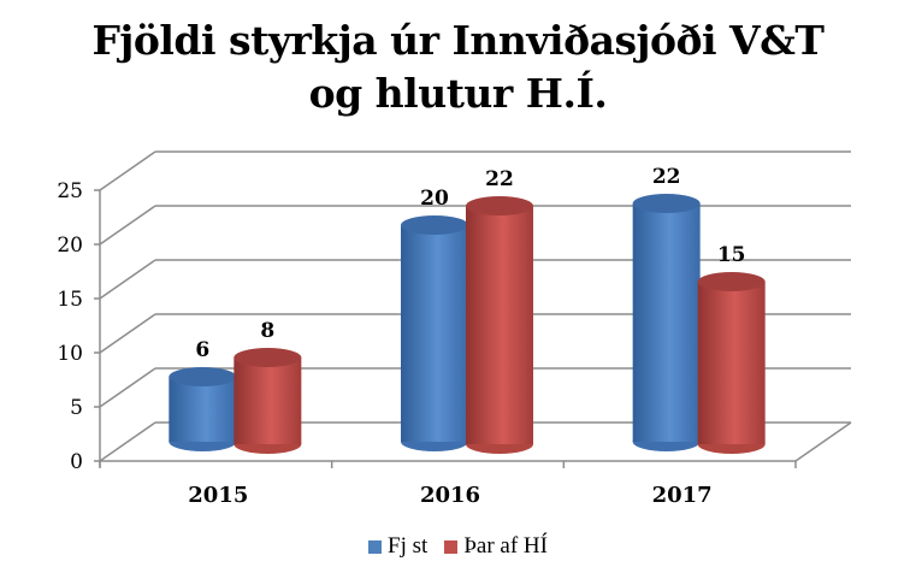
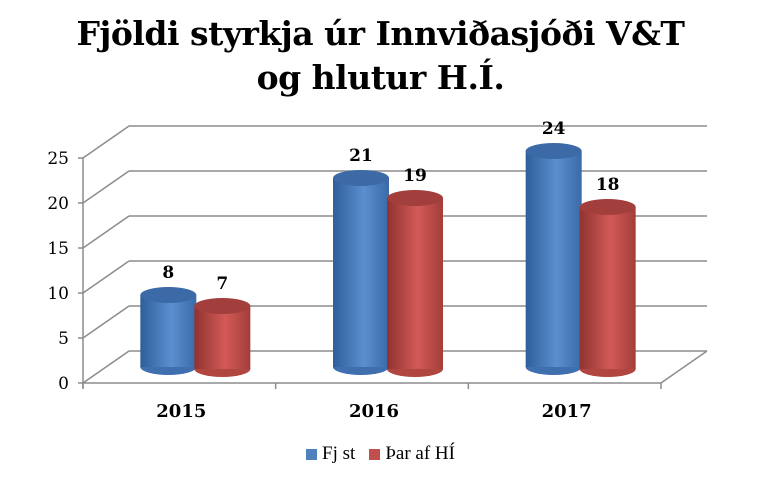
Fj st/2015: 6 -> 8
Þar af HÍ/2015: 8 -> 7
Fj st/2016: 20 -> 21
Þar af HÍ/2016: 22 -> 19
Fj st/2017: 22 -> 24
Þar af HÍ/2017: 15 -> 18
